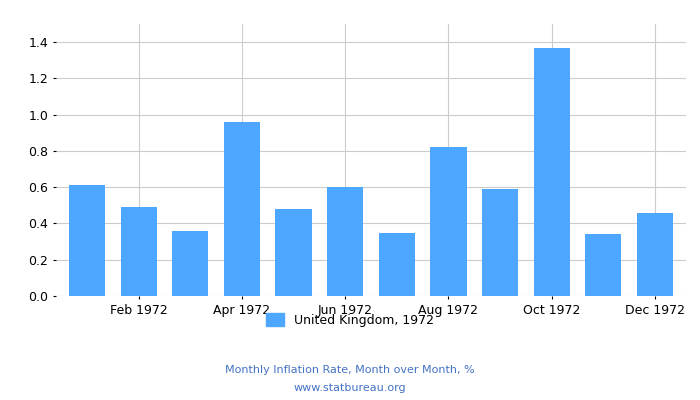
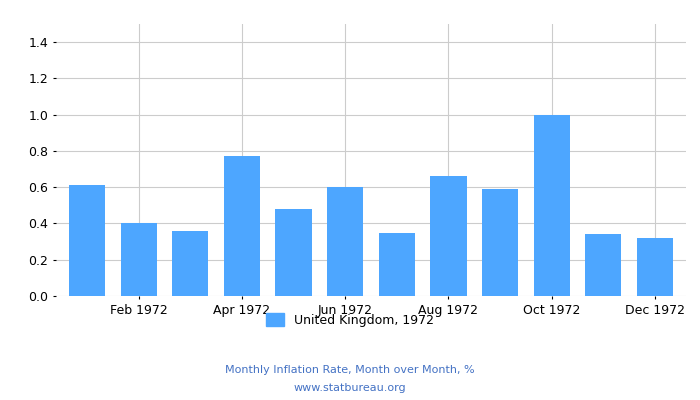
Feb 1972: 0.49 -> 0.40
Apr 1972: 0.96 -> 0.77
Aug 1972: 0.82 -> 0.66
Oct 1972: 1.37 -> 1.00
Dec 1972: 0.46 -> 0.32
